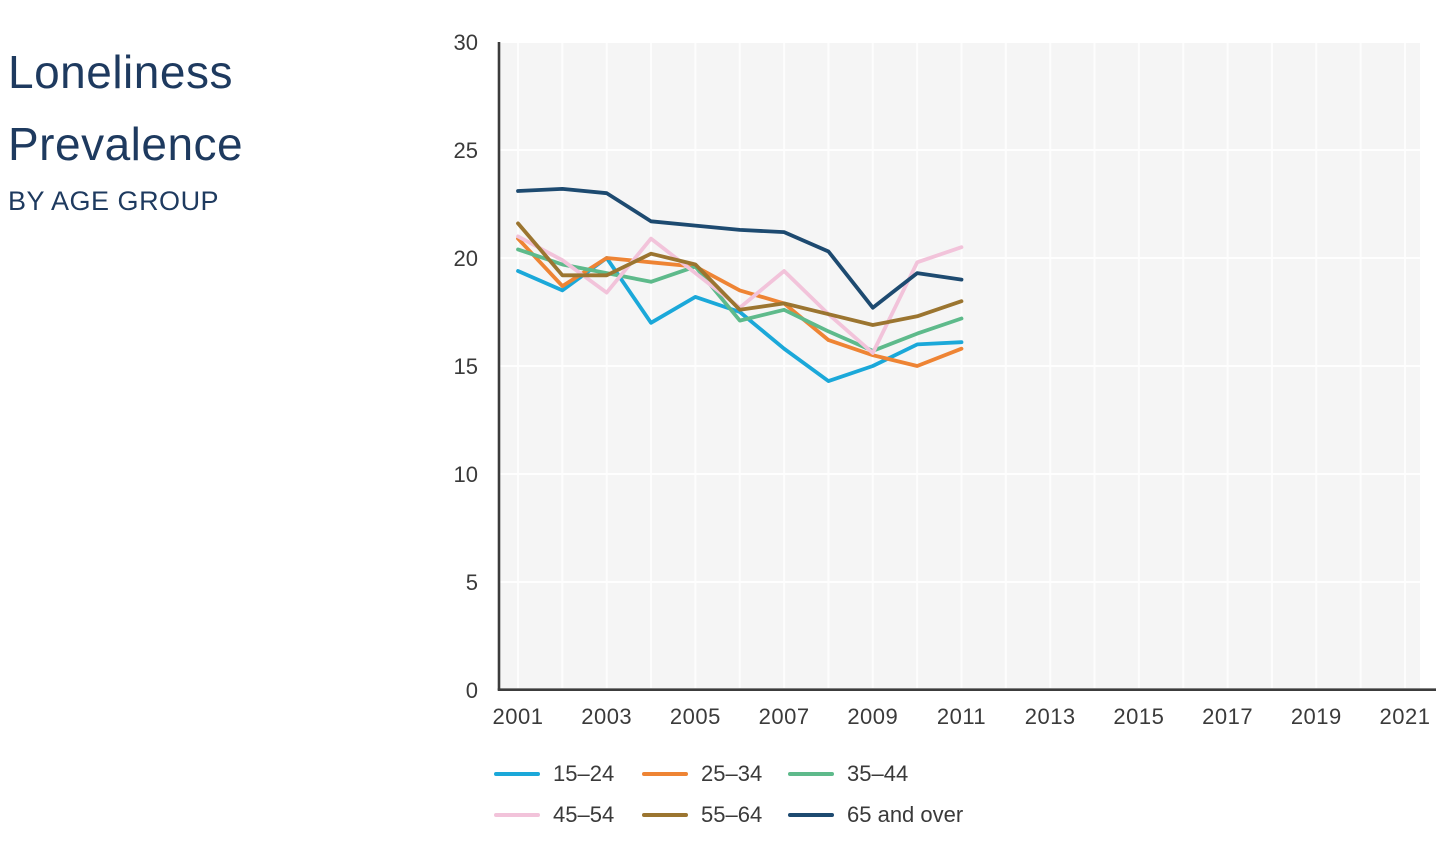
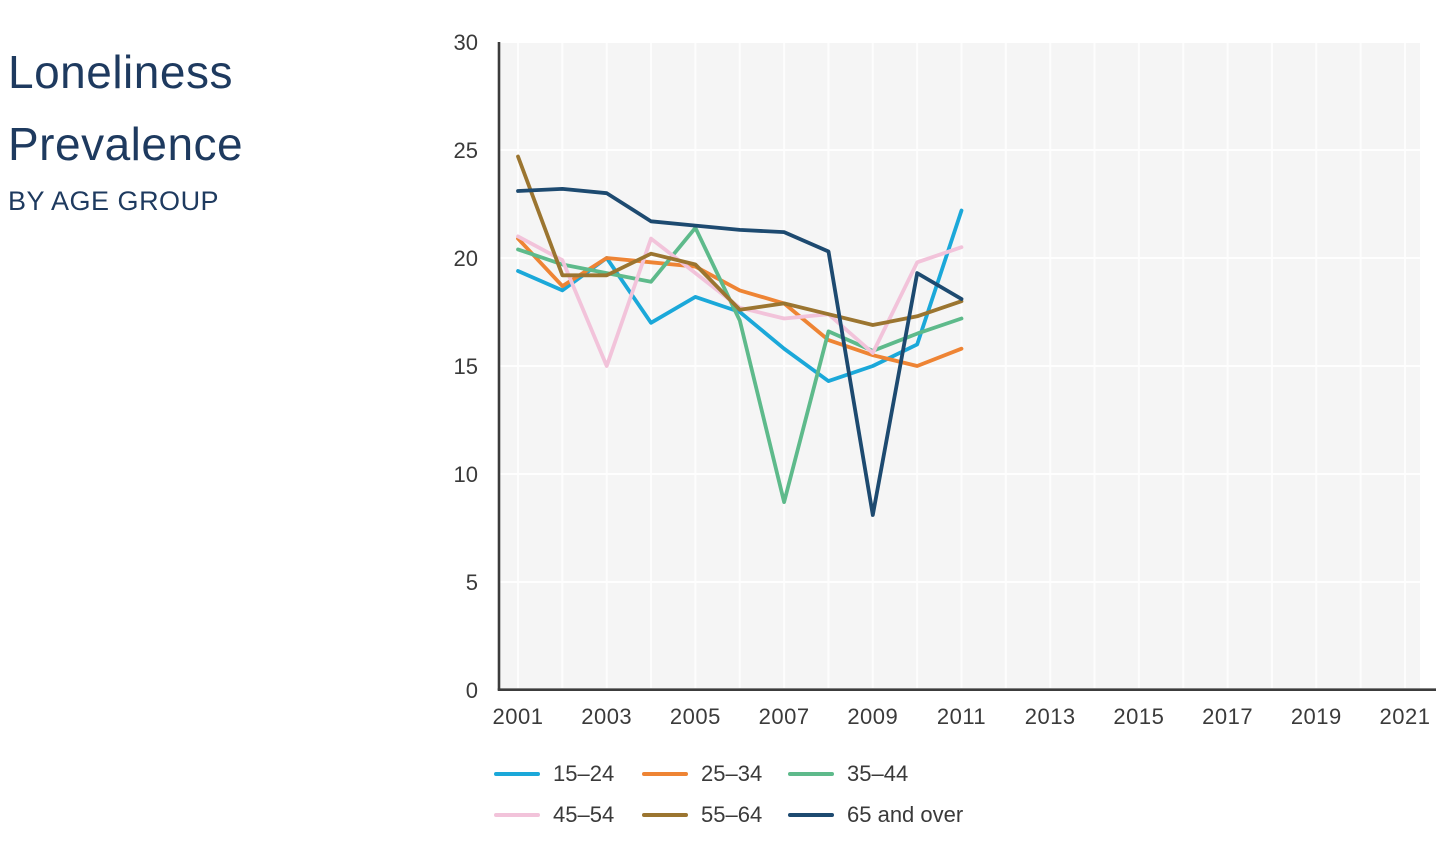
55–64/2001: 21.6 -> 24.7
45–54/2003: 18.4 -> 15.0
35–44/2005: 19.6 -> 21.4
35–44/2007: 17.6 -> 8.7
45–54/2007: 19.4 -> 17.2
65 and over/2009: 17.7 -> 8.1
15–24/2011: 16.1 -> 22.2
65 and over/2011: 19.0 -> 18.1
